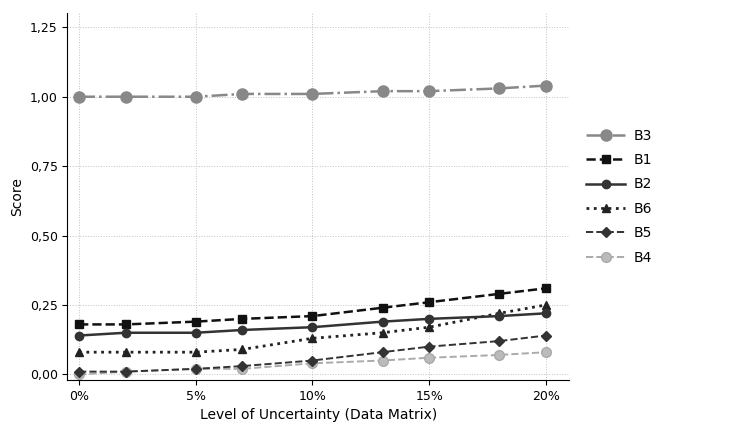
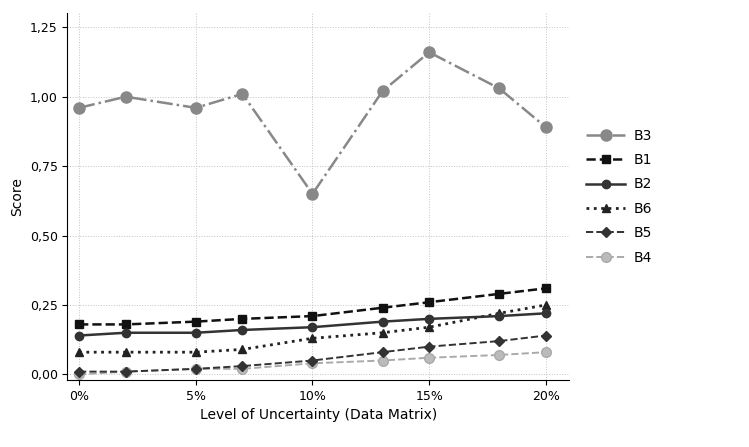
B3/0%: 1,00 -> 0,96
B3/5%: 1,00 -> 0,96
B3/10%: 1,01 -> 0,65
B3/15%: 1,02 -> 1,16
B3/20%: 1,04 -> 0,89
